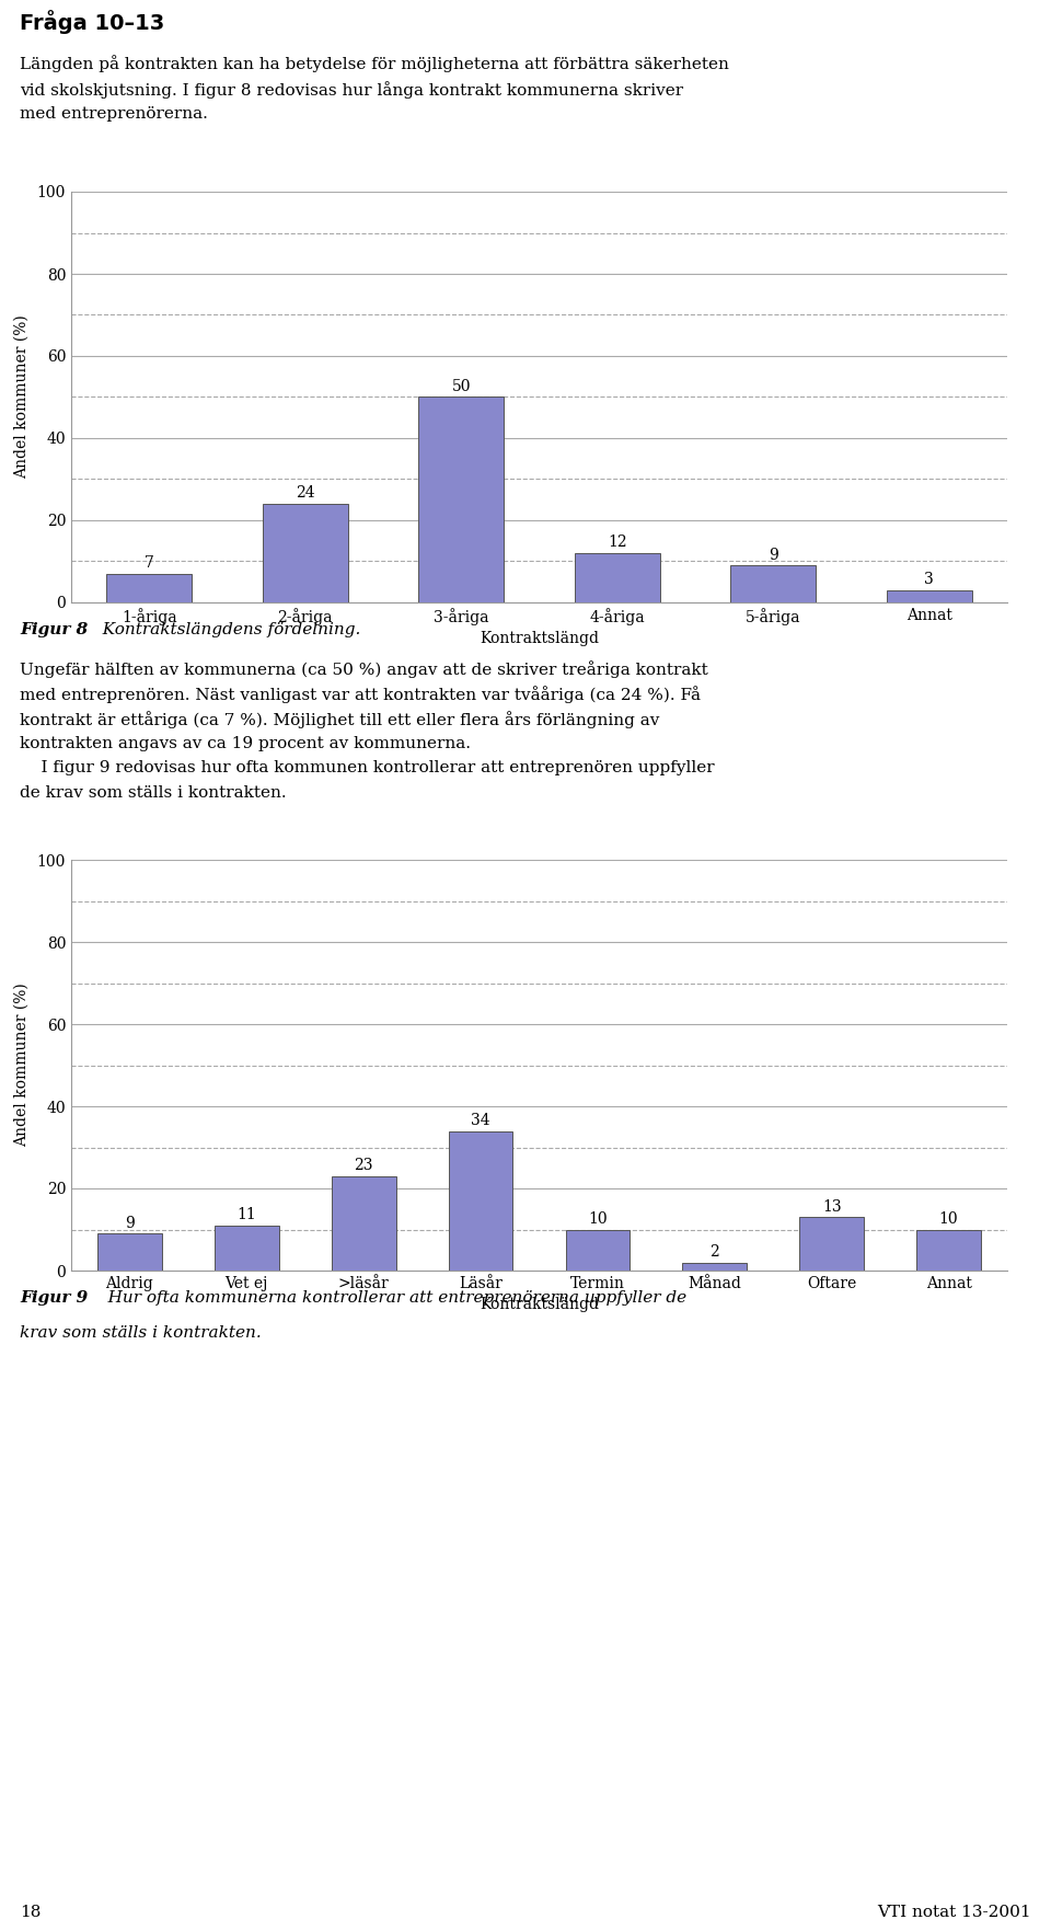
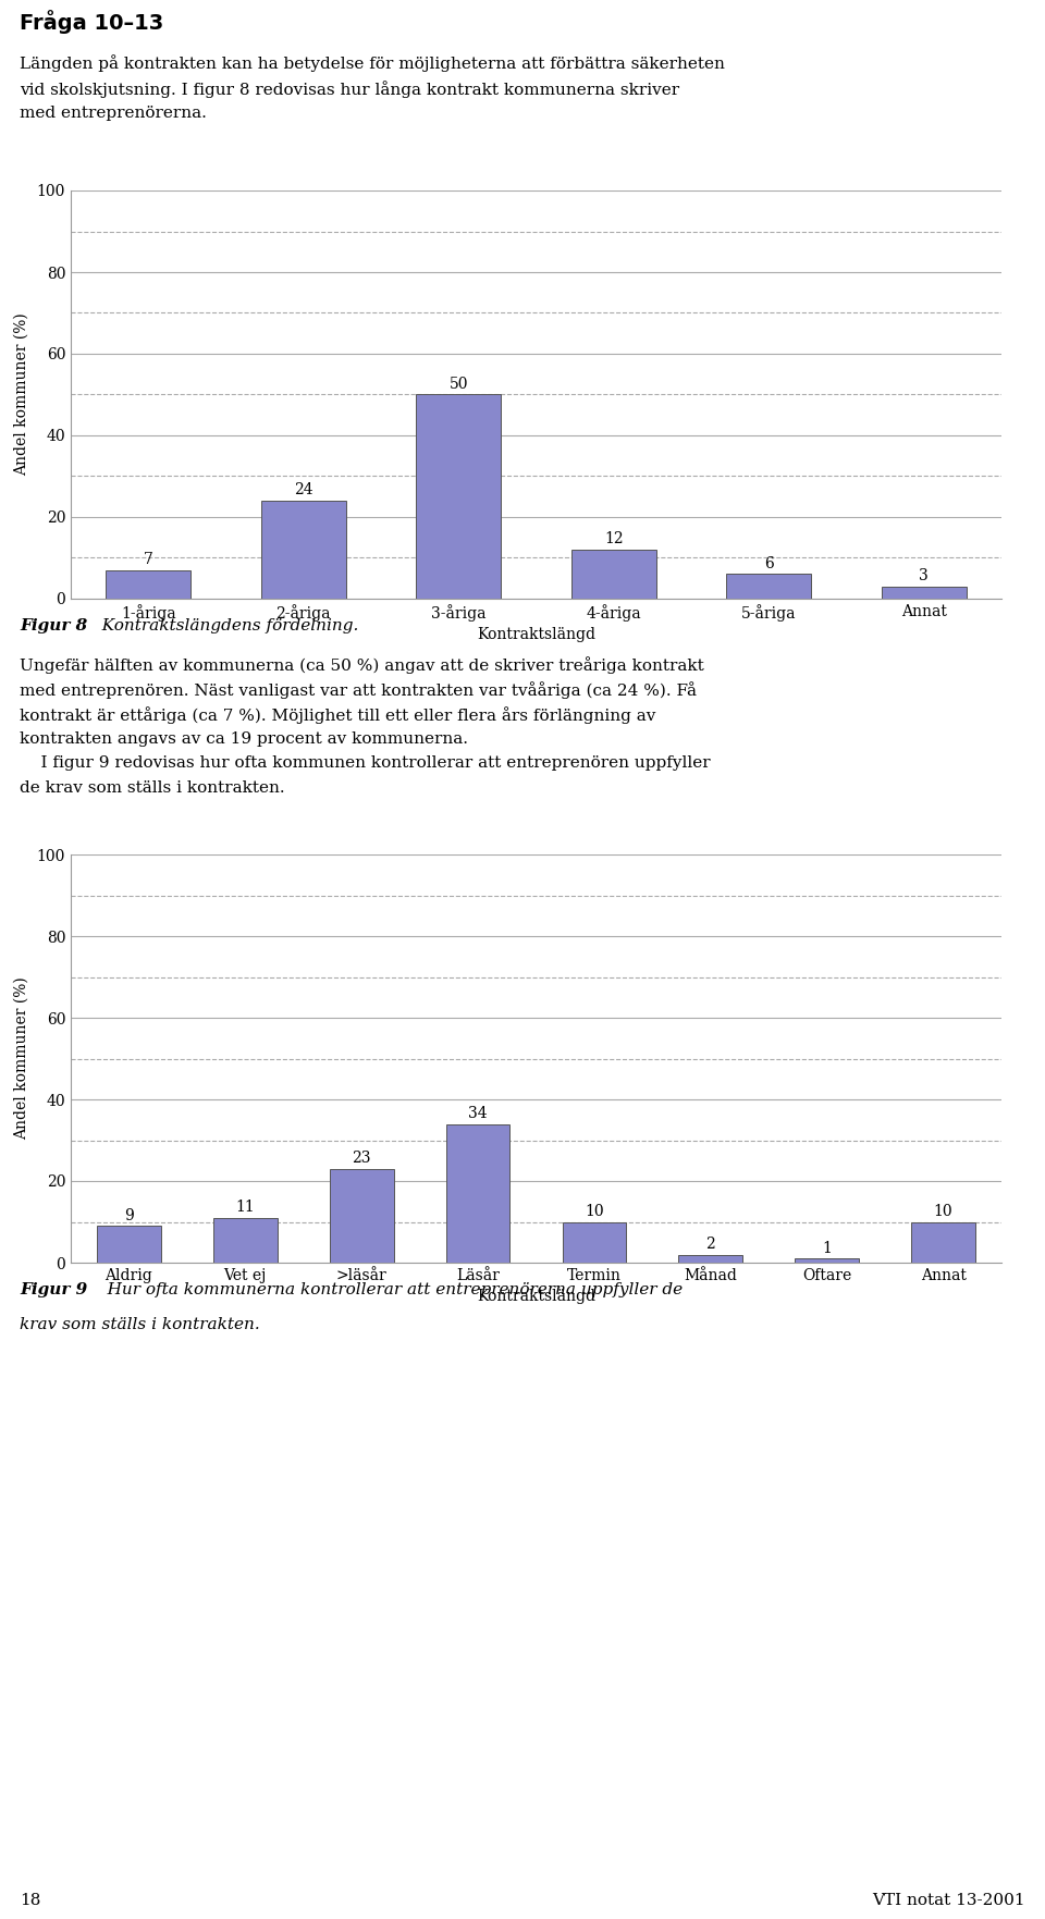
5-åriga: 9 -> 6
Oftare: 13 -> 1
